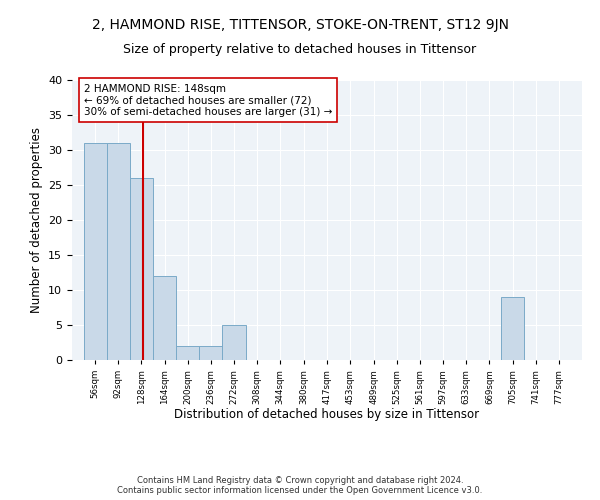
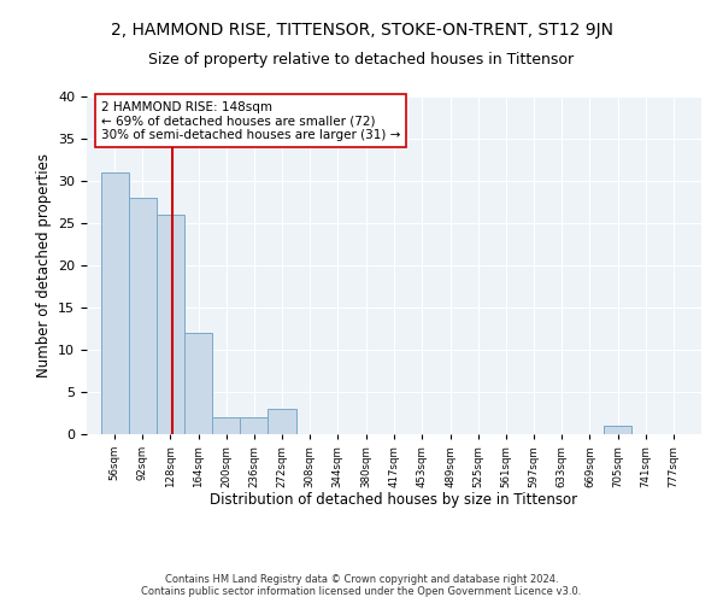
92sqm: 31 -> 28
272sqm: 5 -> 3
705sqm: 9 -> 1
